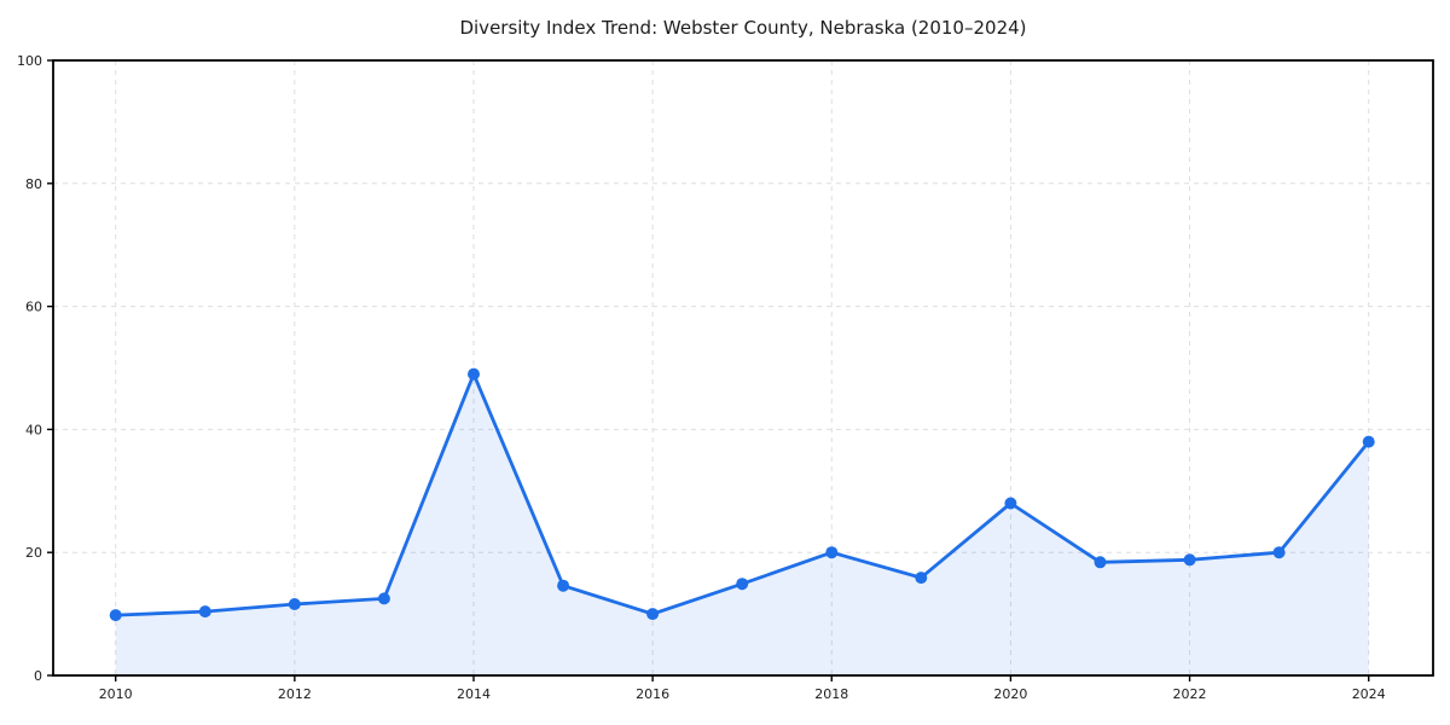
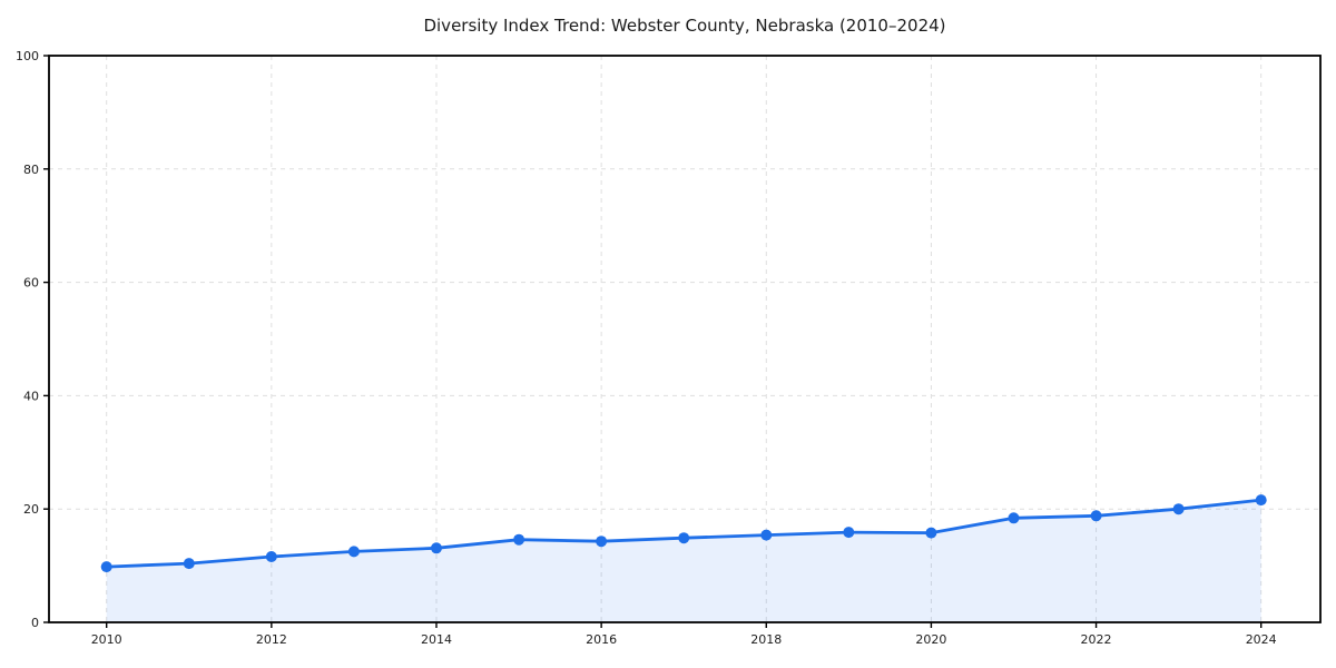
2014: 49 -> 13
2016: 10 -> 14
2018: 20 -> 15
2020: 28 -> 16
2024: 38 -> 22
